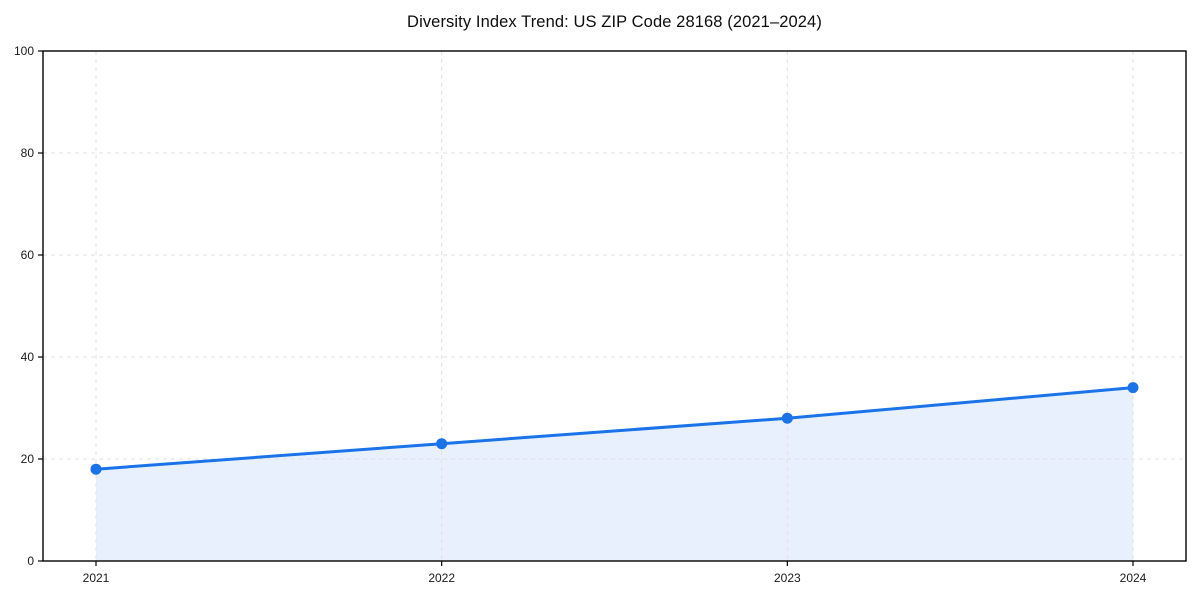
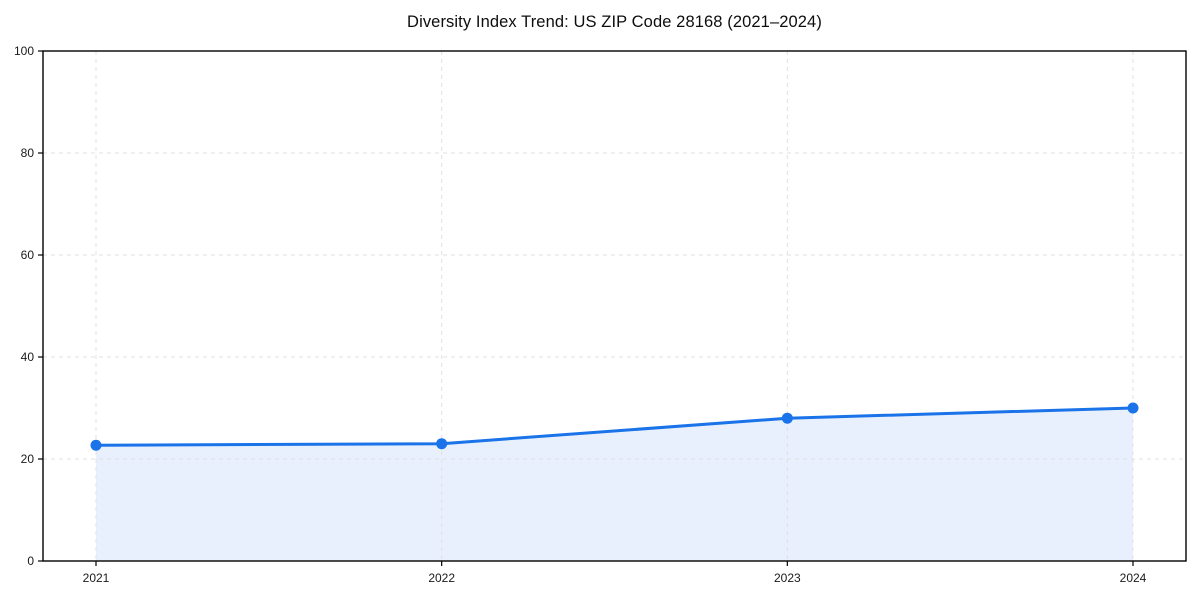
2021: 18 -> 23
2024: 34 -> 30
